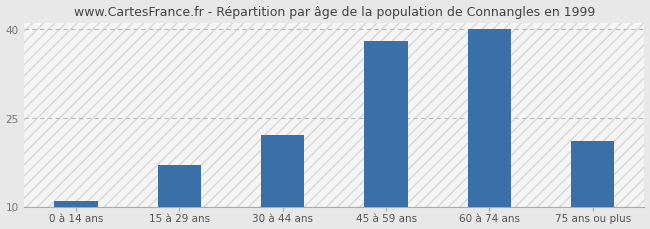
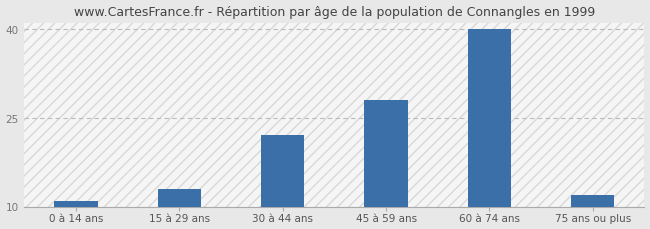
15 à 29 ans: 17 -> 13
45 à 59 ans: 38 -> 28
75 ans ou plus: 21 -> 12
